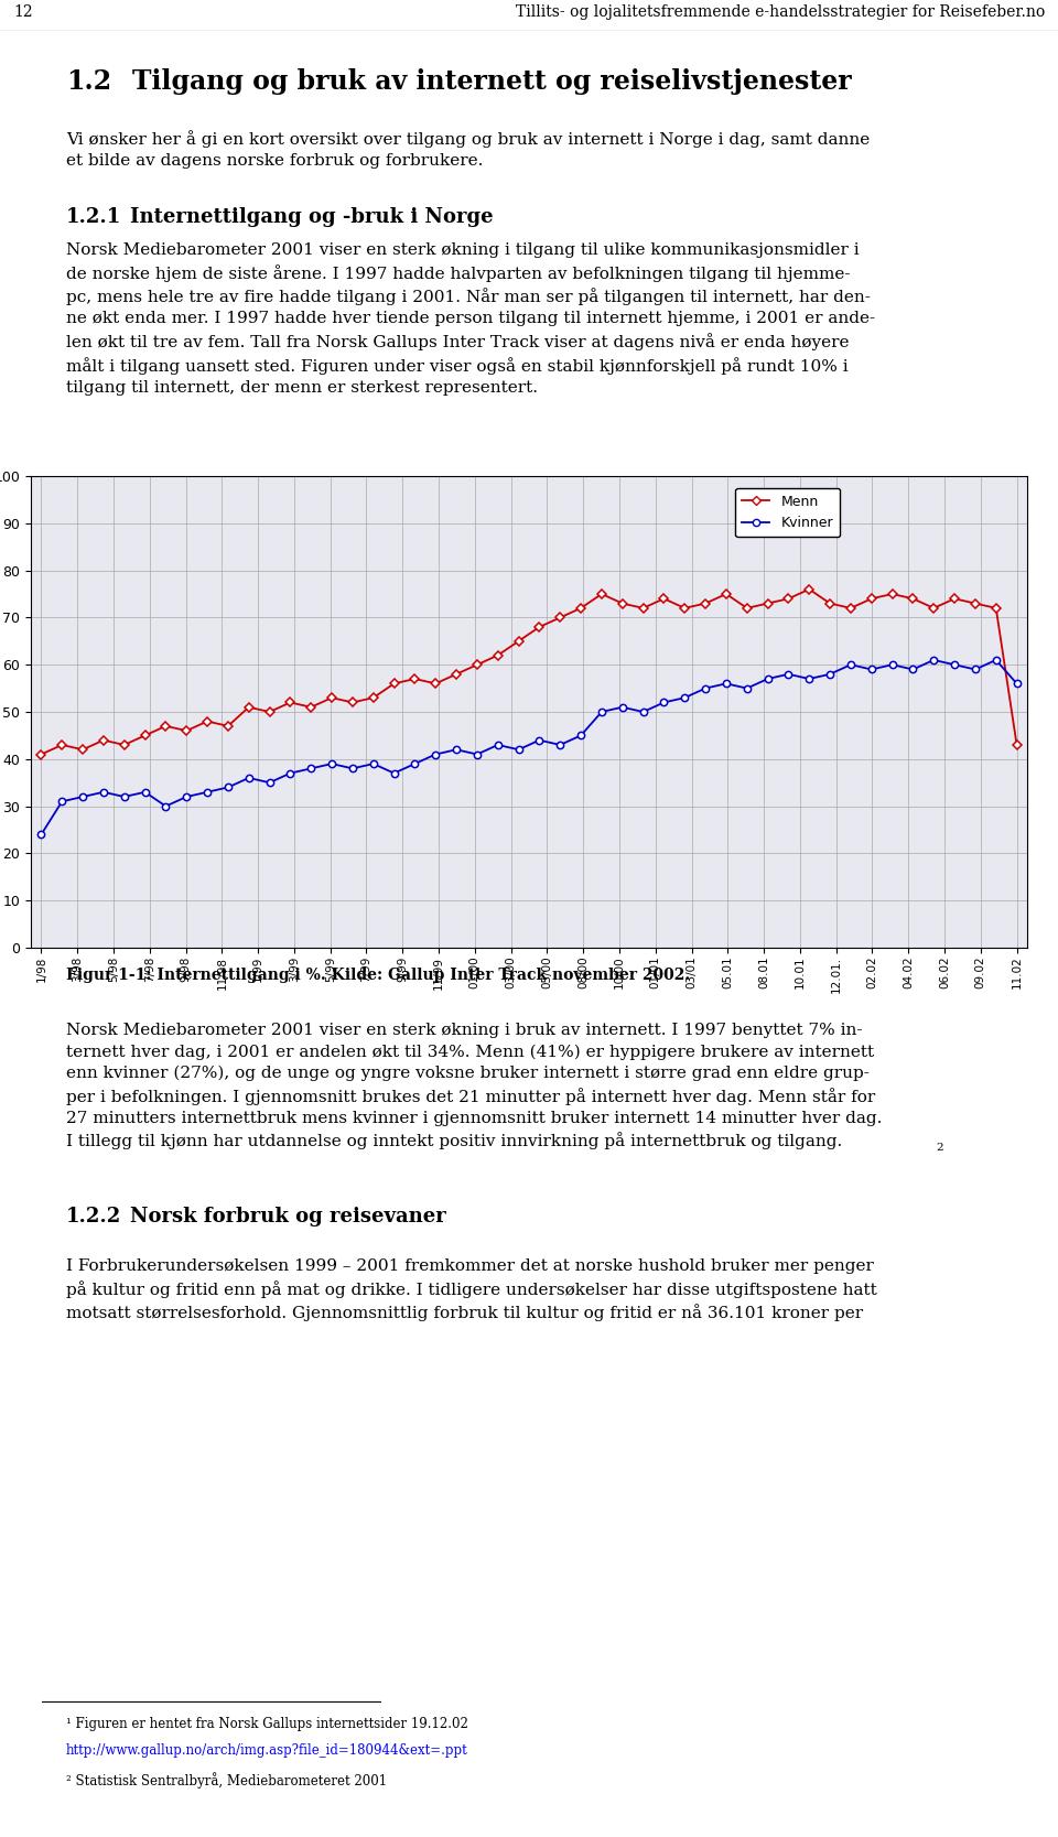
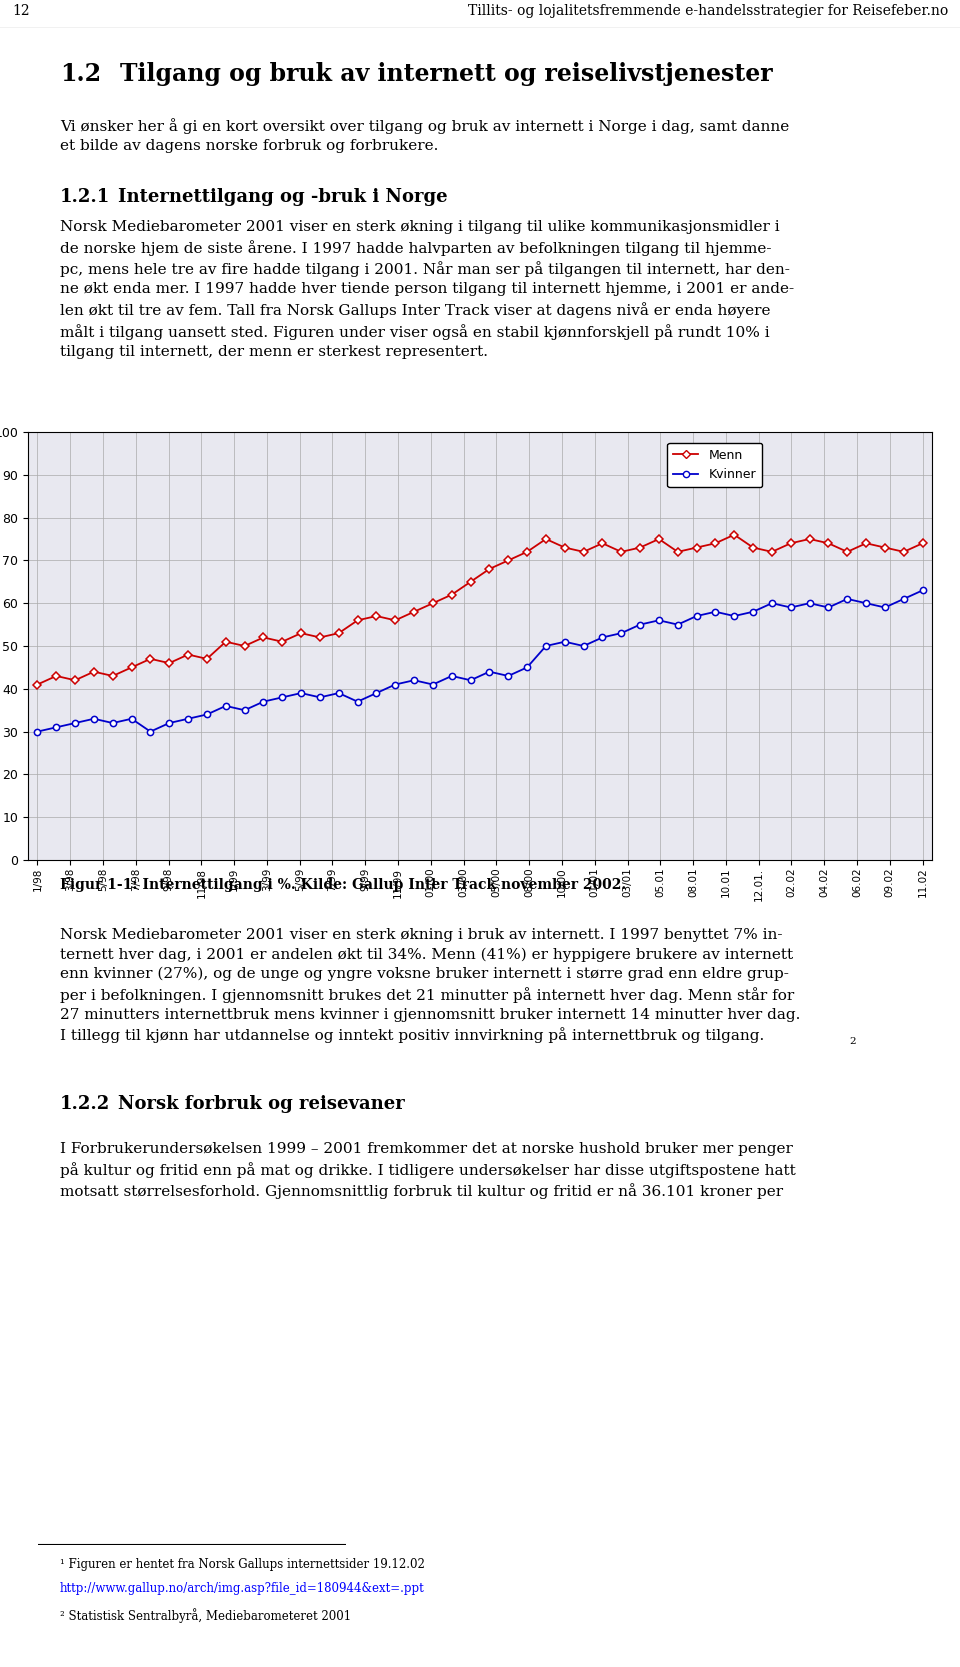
Kvinner/1/98: 24 -> 30
Menn/11.02: 43 -> 74
Kvinner/11.02: 56 -> 63
